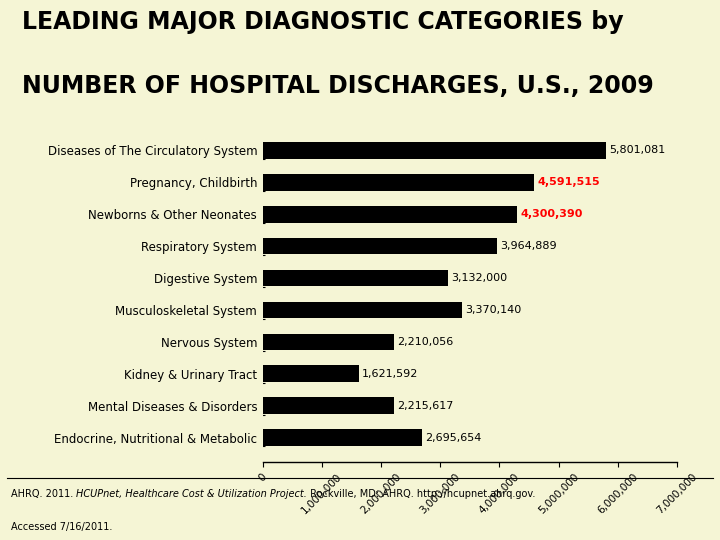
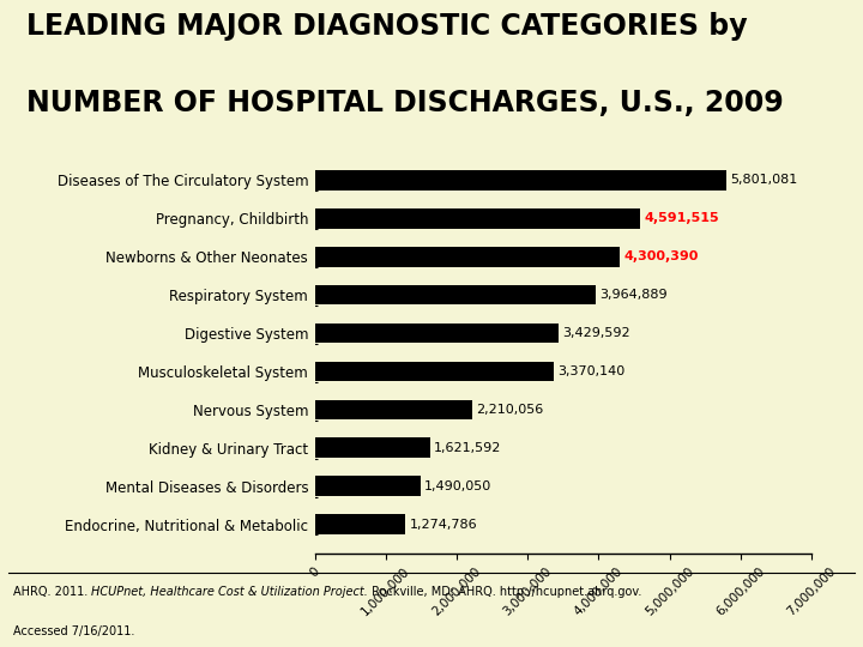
Digestive System: 3,132,000 -> 3,429,592
Mental Diseases & Disorders: 2,215,617 -> 1,490,050
Endocrine, Nutritional & Metabolic: 2,695,654 -> 1,274,786
